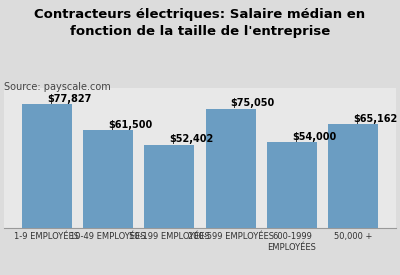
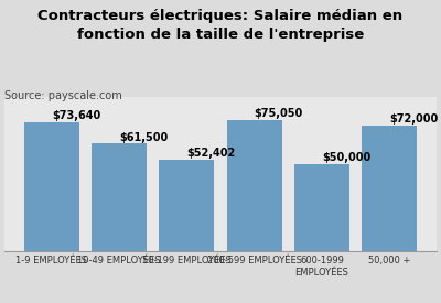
1-9 EMPLOYÉES: $77,827 -> $73,640
600-1999 EMPLOYÉES: $54,000 -> $50,000
50,000 +: $65,162 -> $72,000
